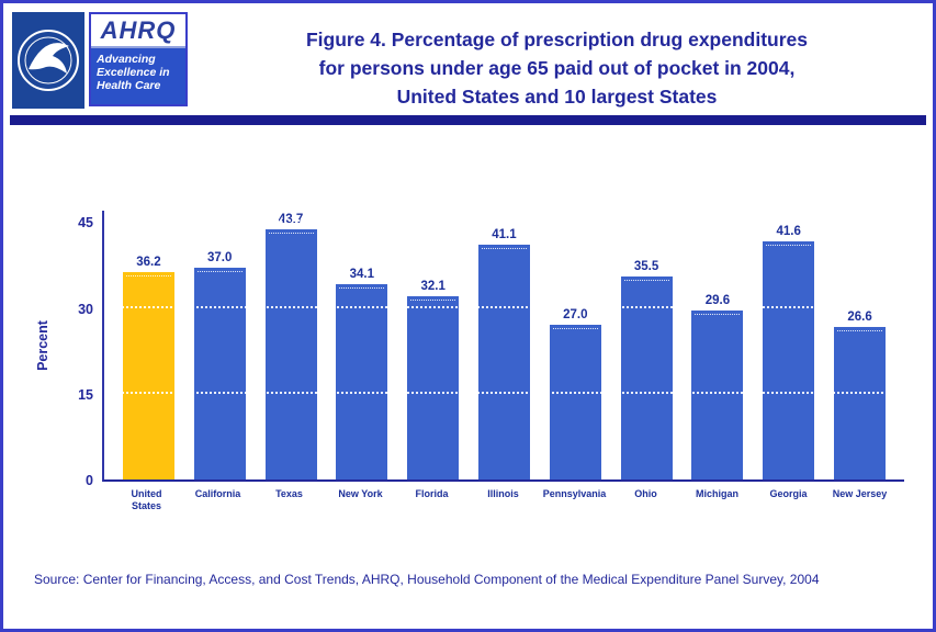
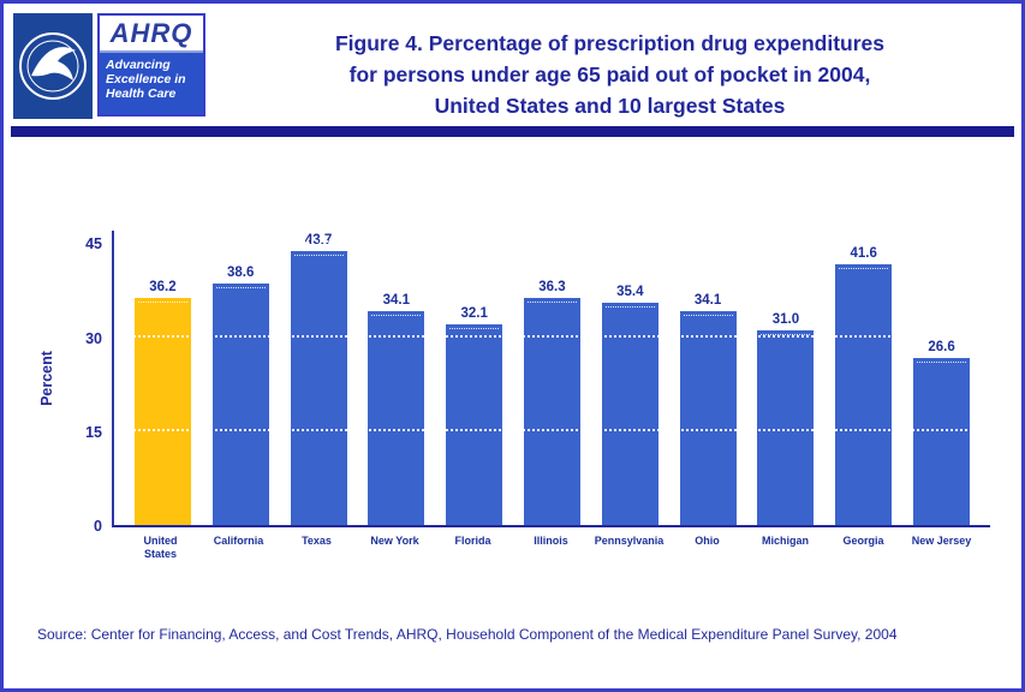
California: 37.0 -> 38.6
Illinois: 41.1 -> 36.3
Pennsylvania: 27.0 -> 35.4
Ohio: 35.5 -> 34.1
Michigan: 29.6 -> 31.0
